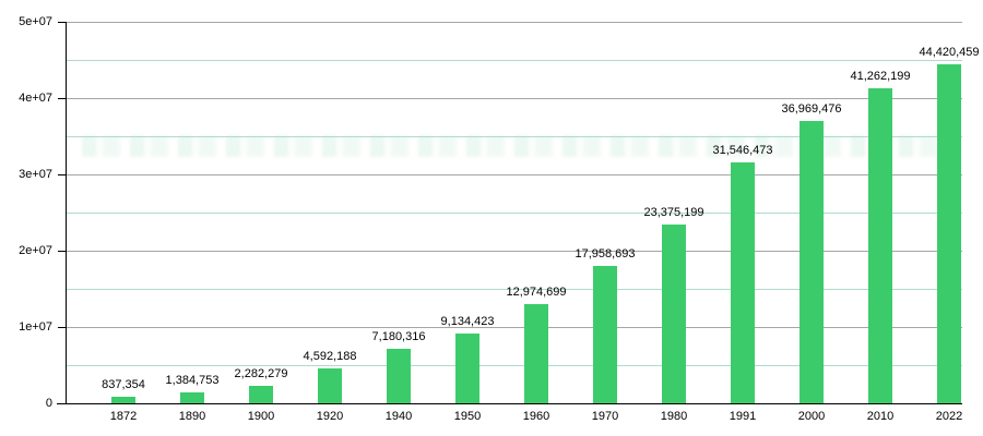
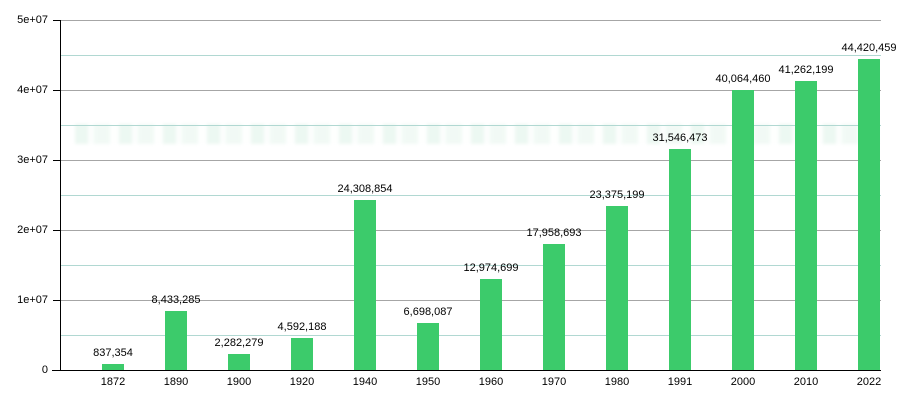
1890: 1,384,753 -> 8,433,285
1940: 7,180,316 -> 24,308,854
1950: 9,134,423 -> 6,698,087
2000: 36,969,476 -> 40,064,460
